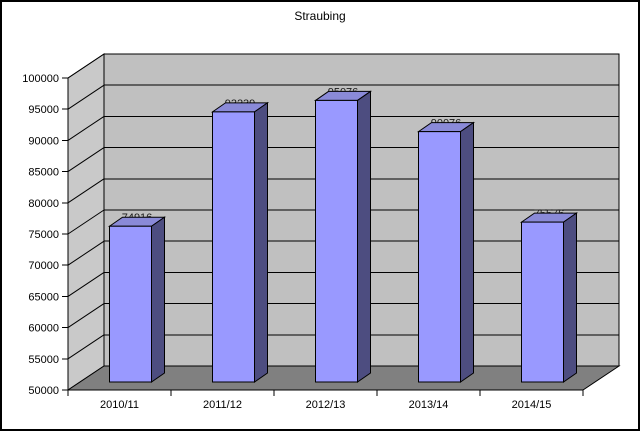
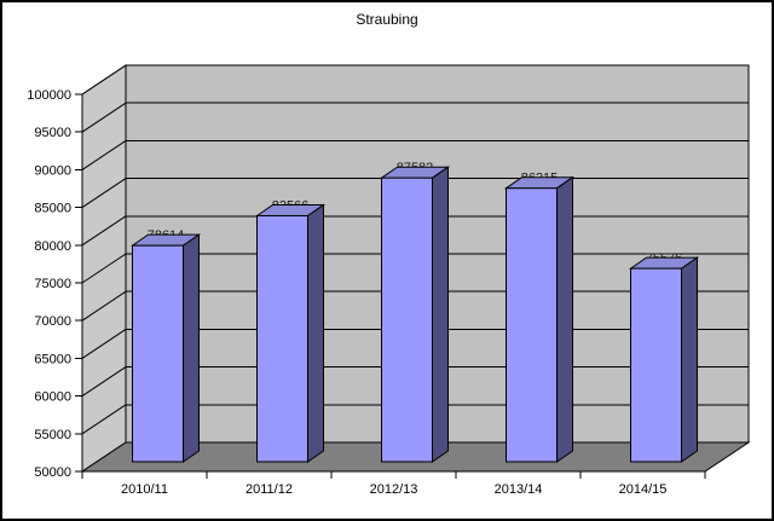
2010/11: 74916 -> 78614
2011/12: 93239 -> 82566
2012/13: 95076 -> 87582
2013/14: 90076 -> 86215
